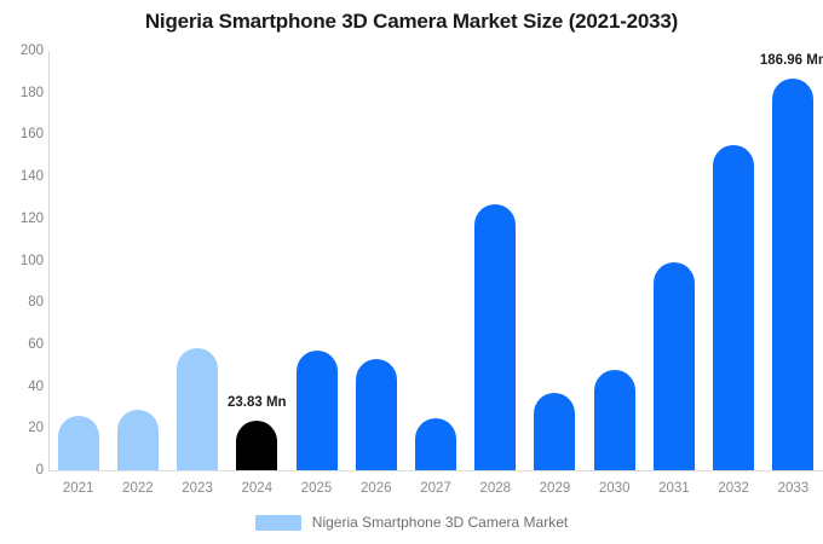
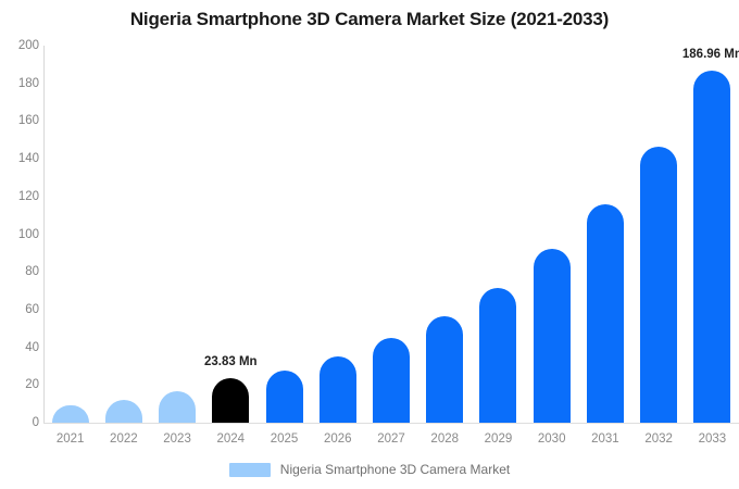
2021: 26 -> 10
2022: 29 -> 12
2023: 58 -> 16
2025: 57 -> 28
2026: 53 -> 35
2027: 25 -> 45
2028: 127 -> 56
2029: 37 -> 72
2030: 48 -> 92
2031: 99 -> 116
2032: 155 -> 146
